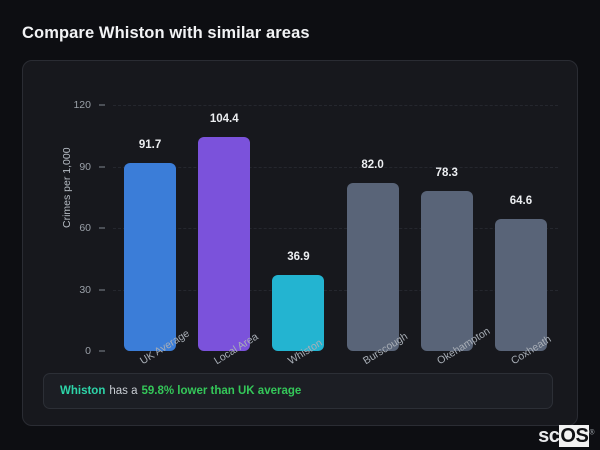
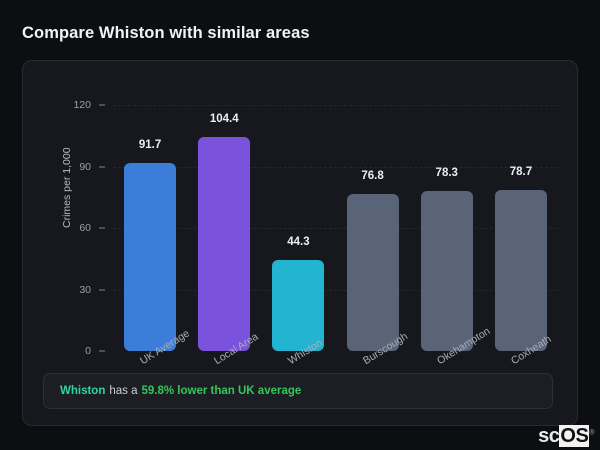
Whiston: 36.9 -> 44.3
Burscough: 82.0 -> 76.8
Coxheath: 64.6 -> 78.7
